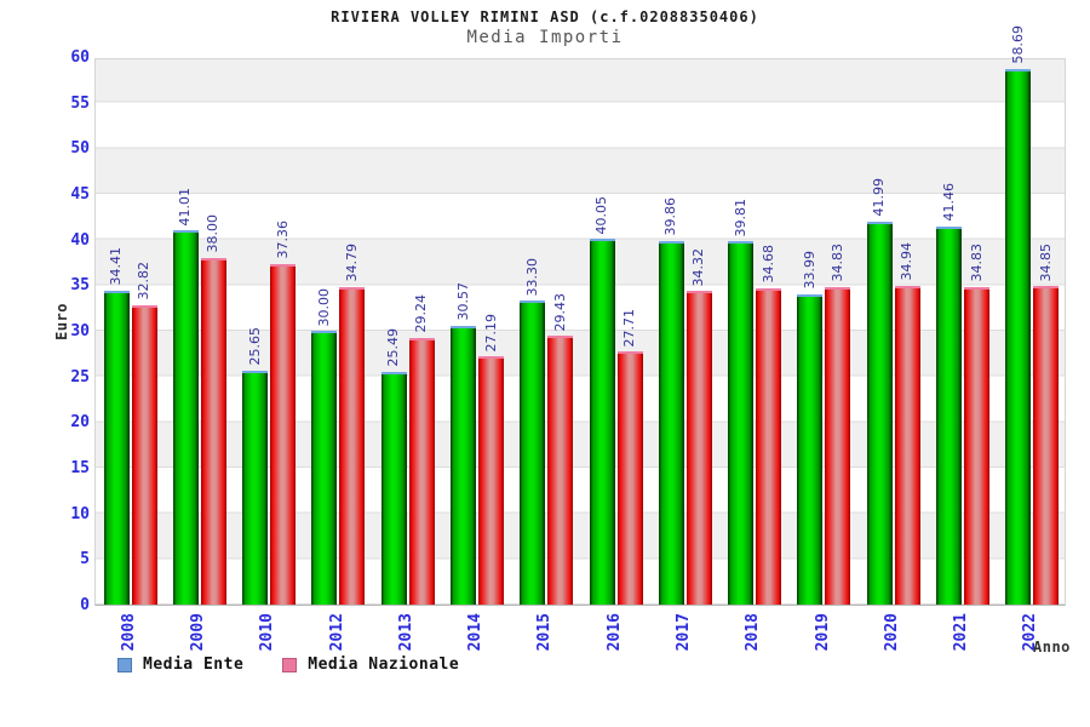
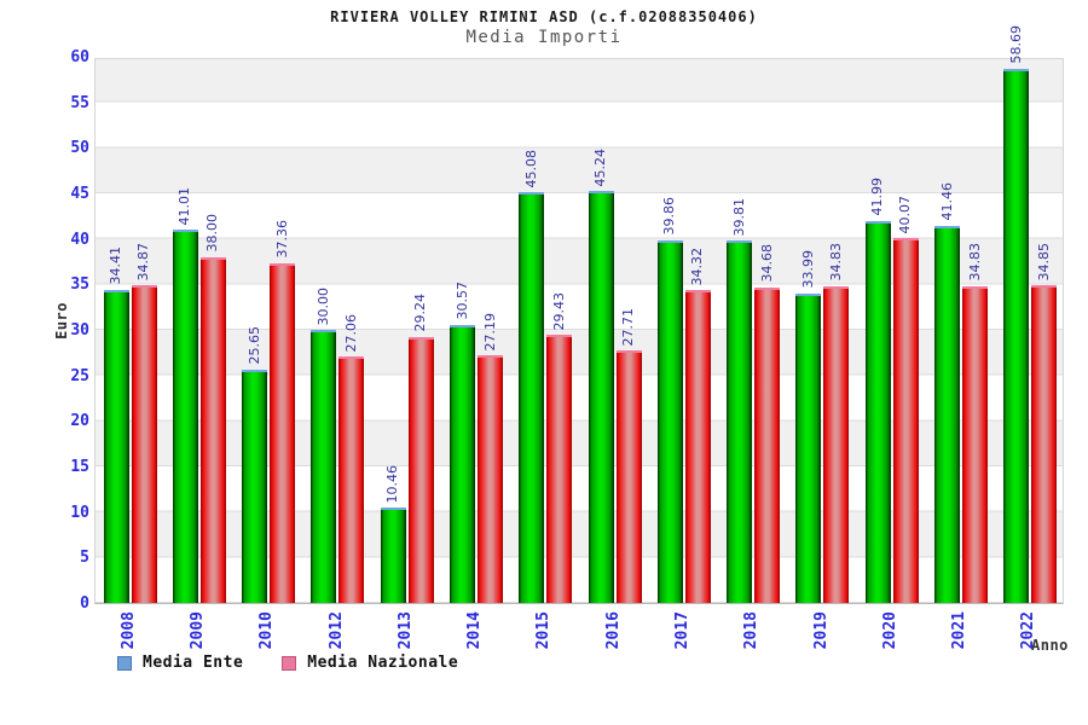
Media Nazionale/2008: 32.82 -> 34.87
Media Nazionale/2012: 34.79 -> 27.06
Media Ente/2013: 25.49 -> 10.46
Media Ente/2015: 33.30 -> 45.08
Media Ente/2016: 40.05 -> 45.24
Media Nazionale/2020: 34.94 -> 40.07
